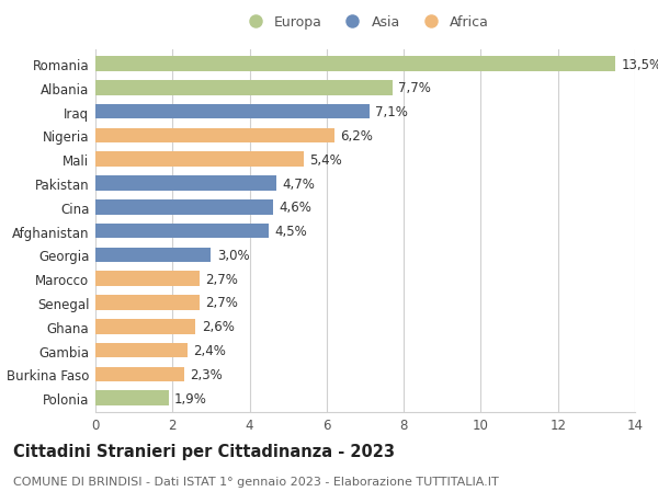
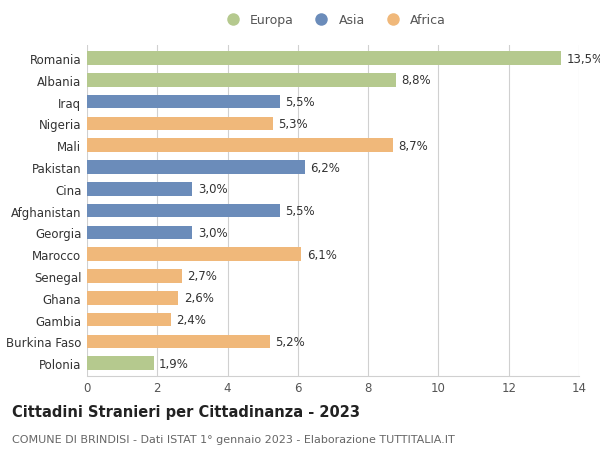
Albania: 7,7% -> 8,8%
Iraq: 7,1% -> 5,5%
Nigeria: 6,2% -> 5,3%
Mali: 5,4% -> 8,7%
Pakistan: 4,7% -> 6,2%
Cina: 4,6% -> 3,0%
Afghanistan: 4,5% -> 5,5%
Marocco: 2,7% -> 6,1%
Burkina Faso: 2,3% -> 5,2%
